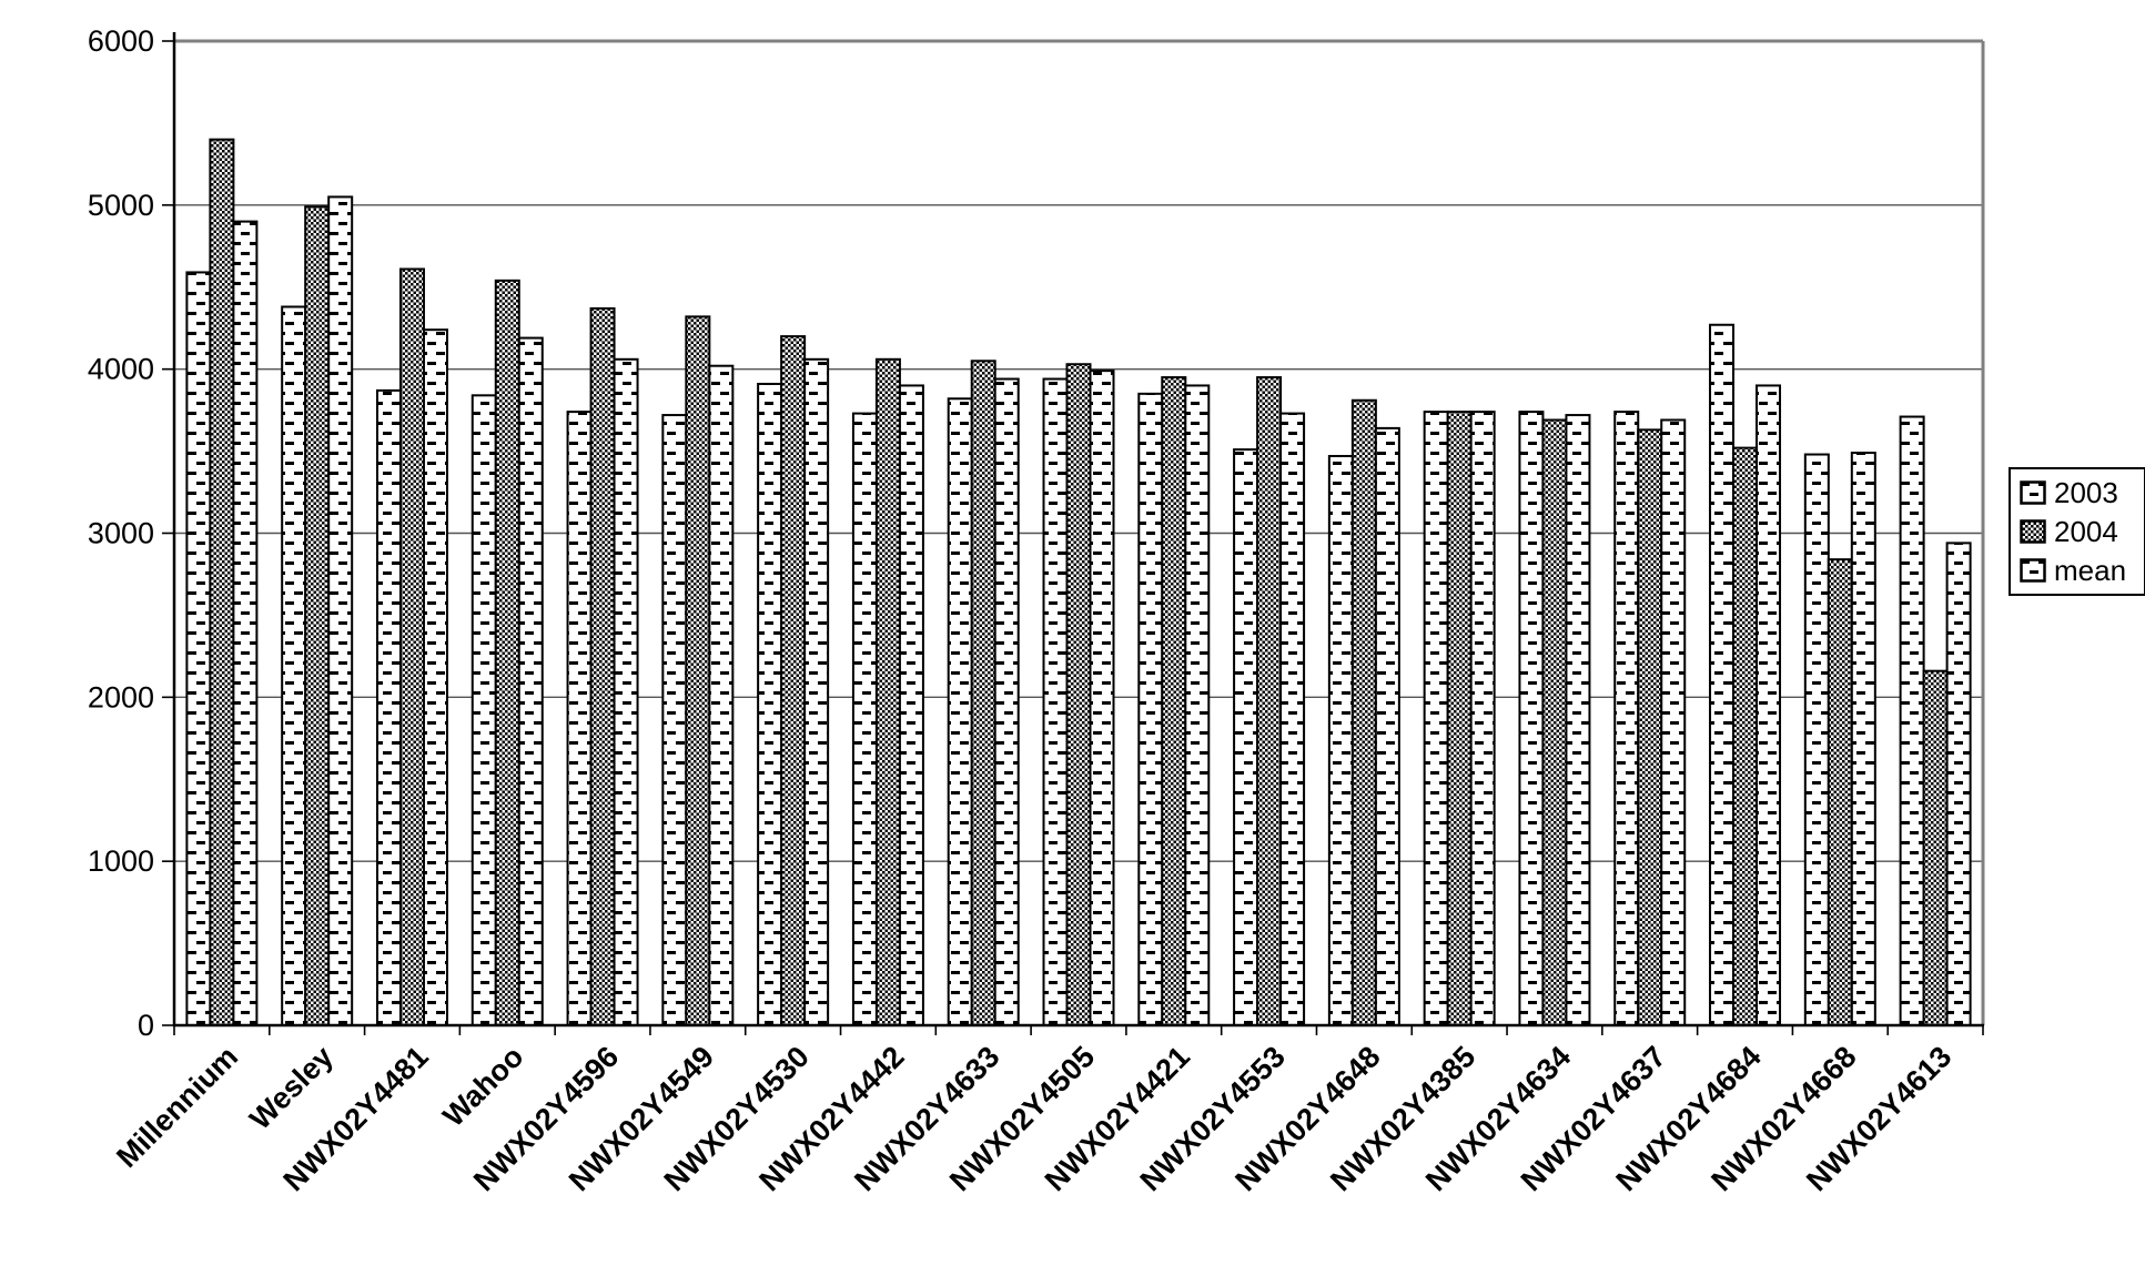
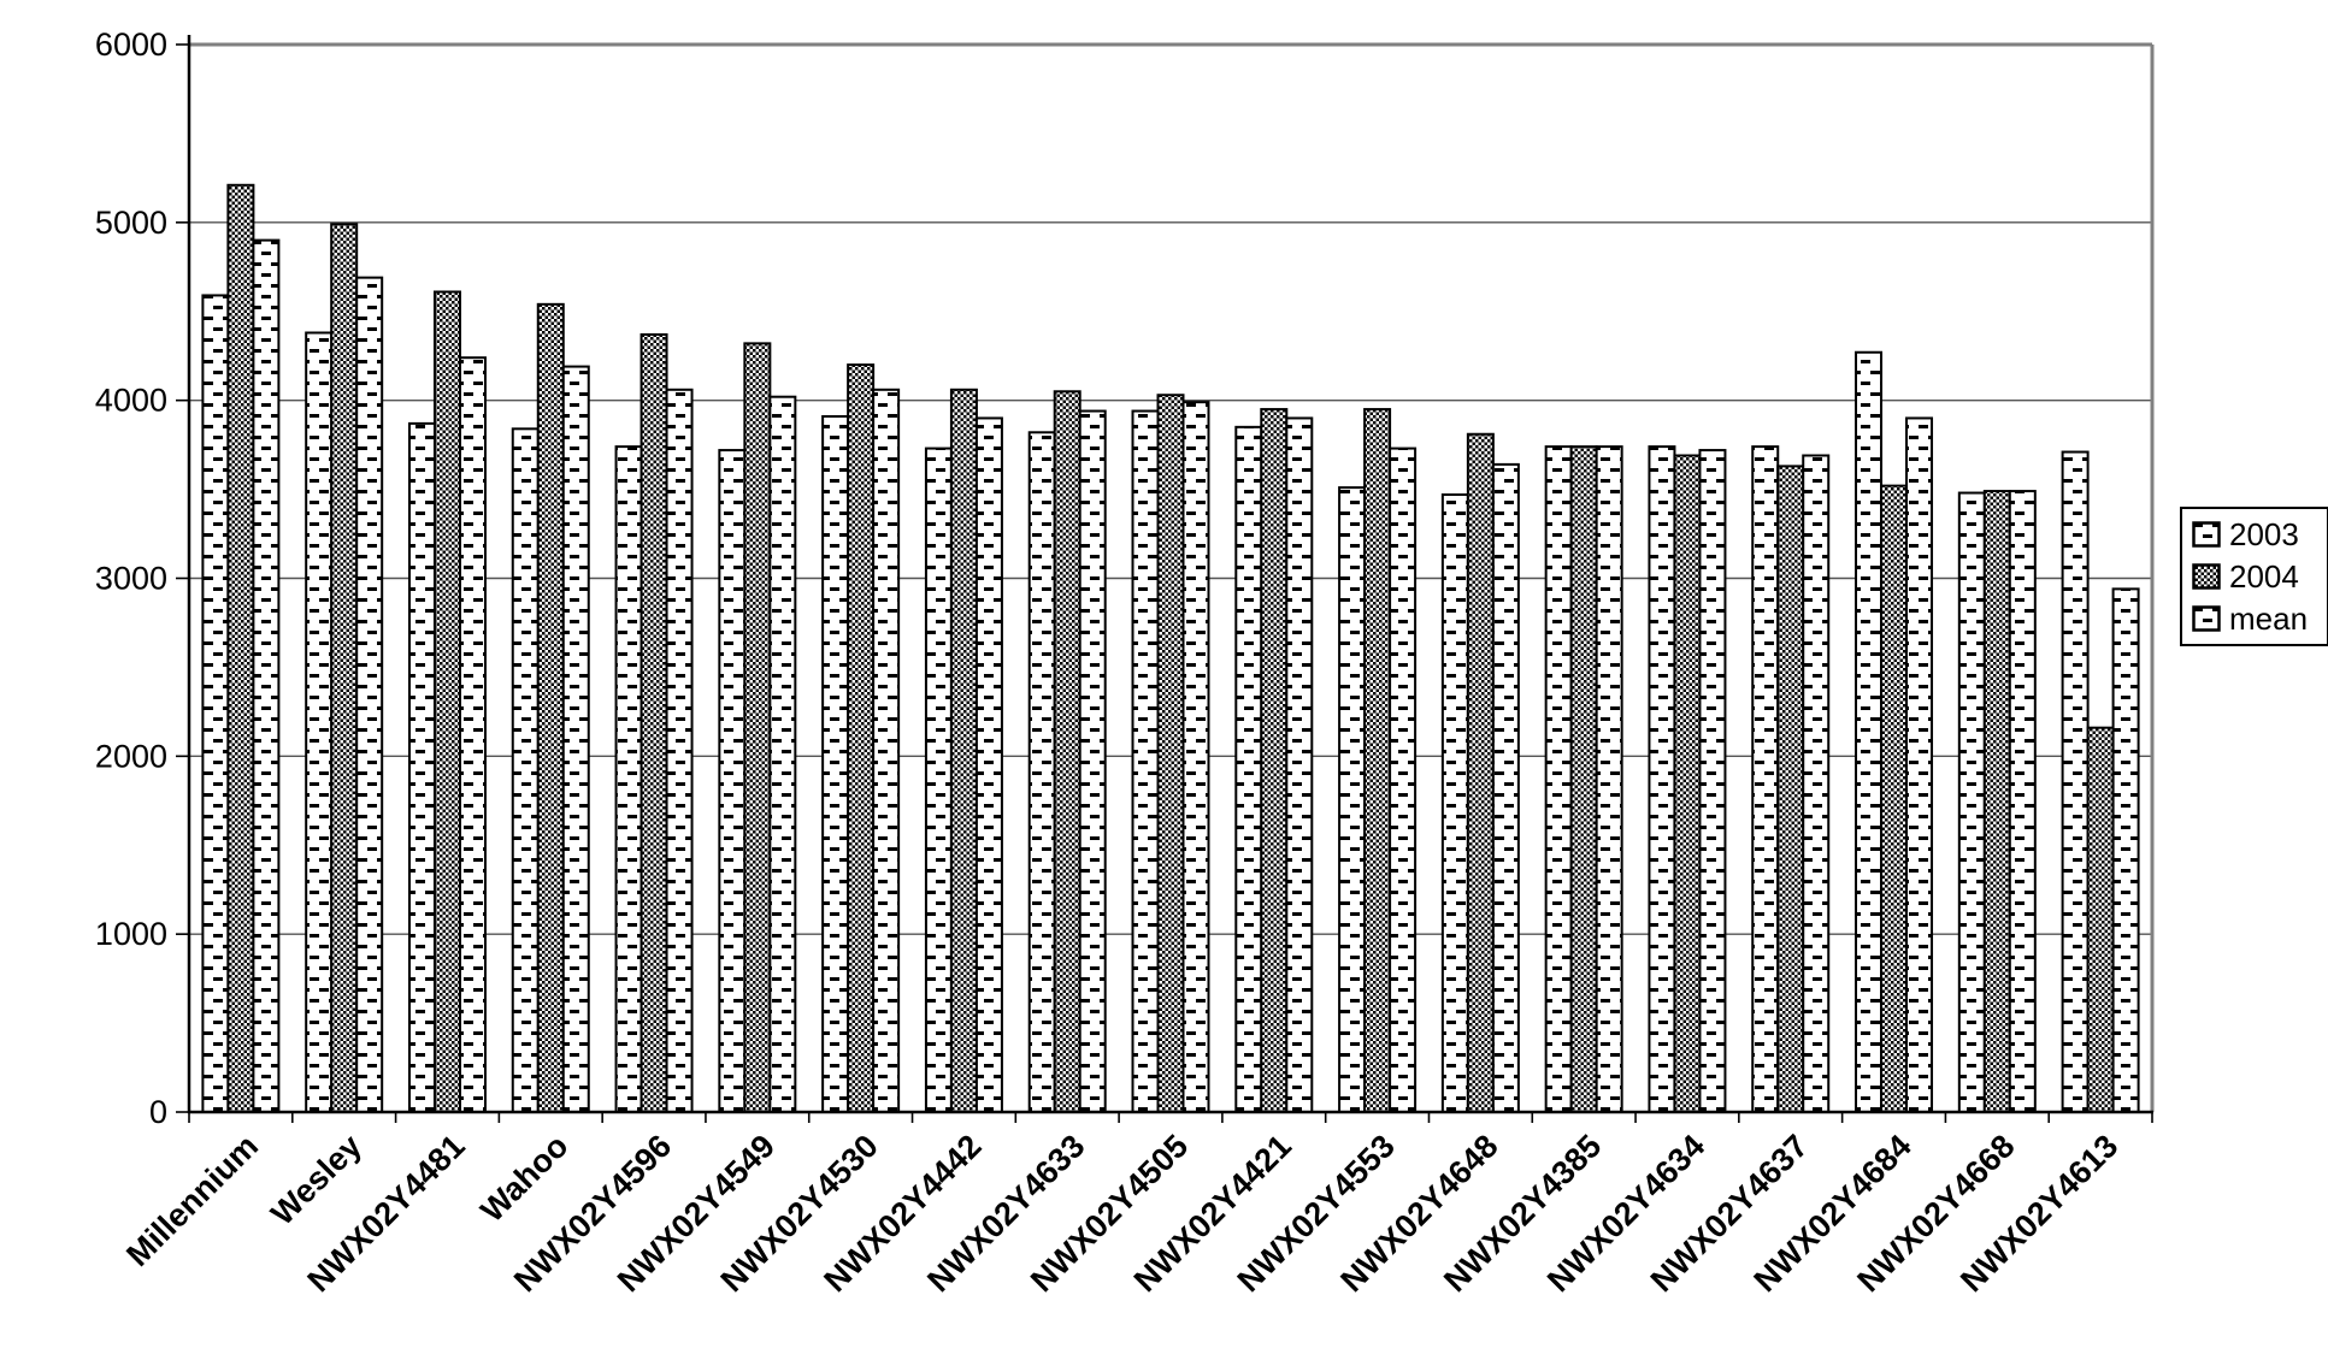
2004/Millennium: 5400 -> 5210
mean/Wesley: 5050 -> 4690
2004/NWX02Y4668: 2840 -> 3490
